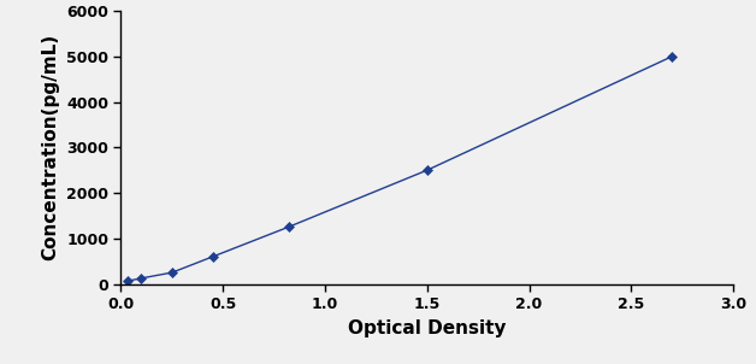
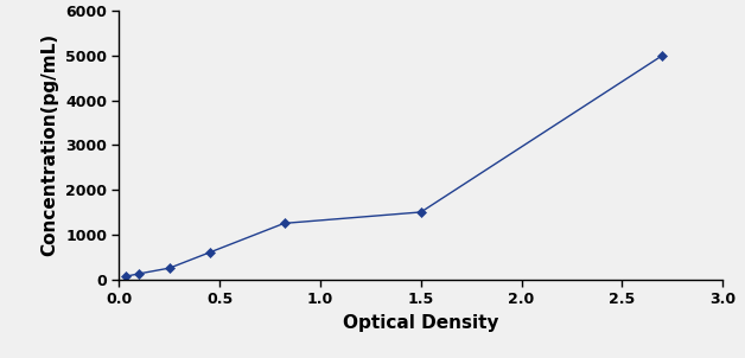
1.5: 2500 -> 1500
